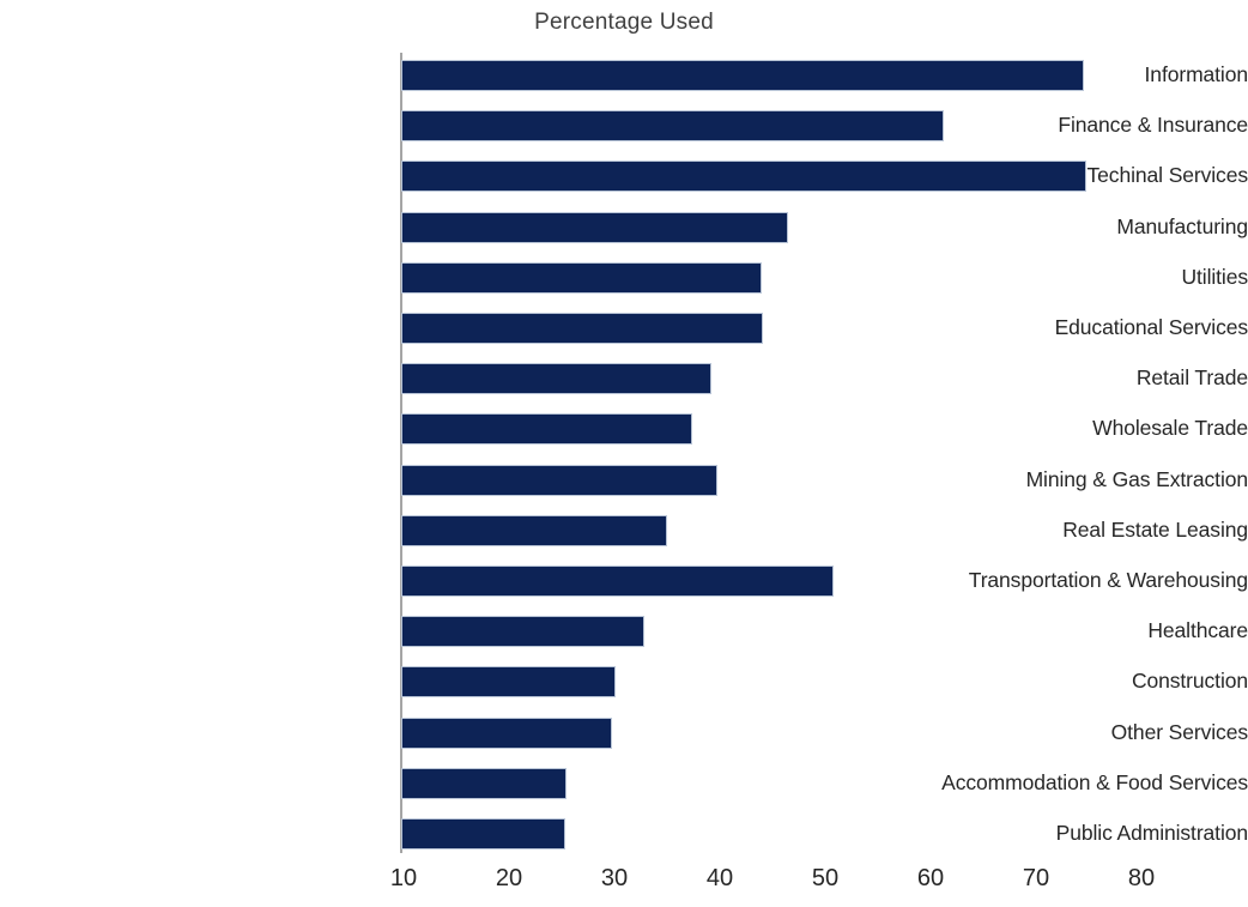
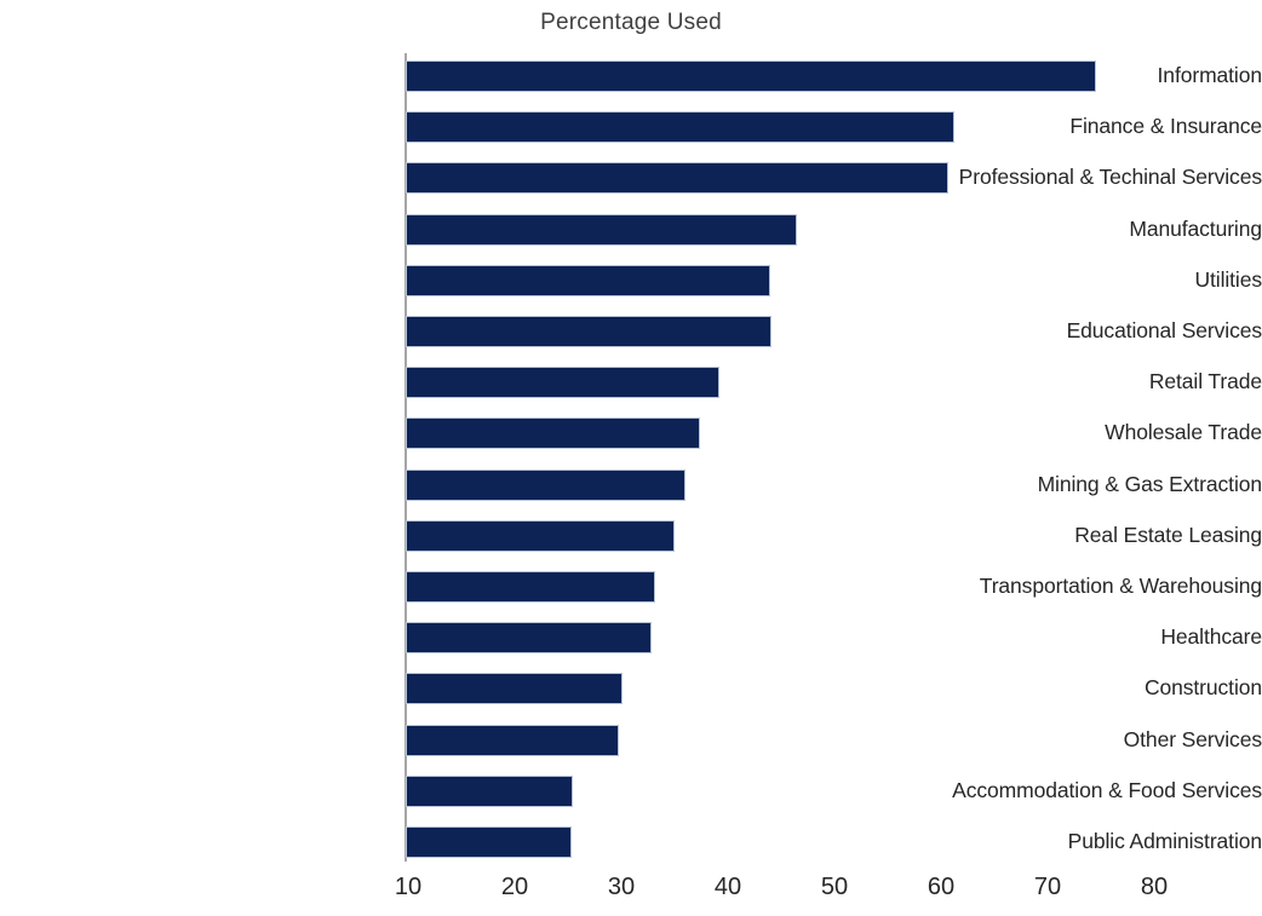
Professional & Techinal Services: 75 -> 61
Mining & Gas Extraction: 40 -> 36
Transportation & Warehousing: 51 -> 33
